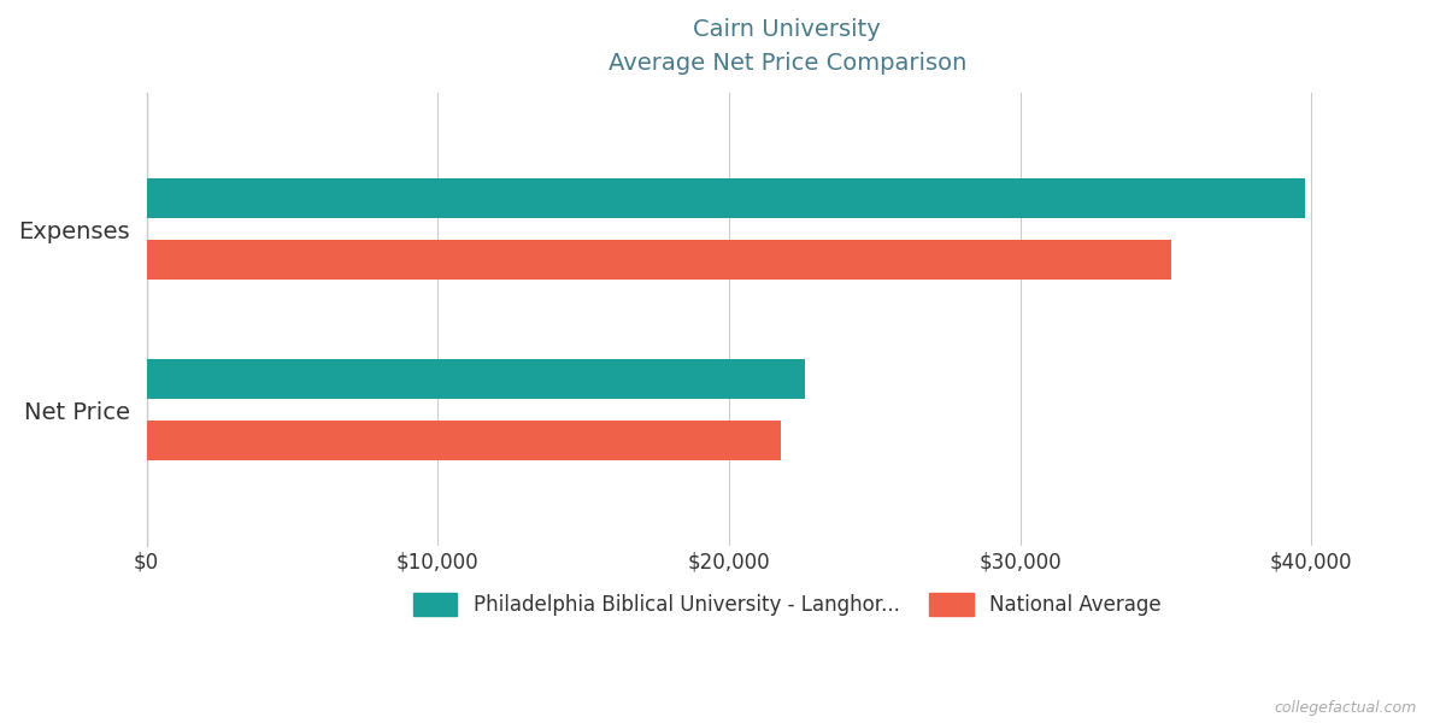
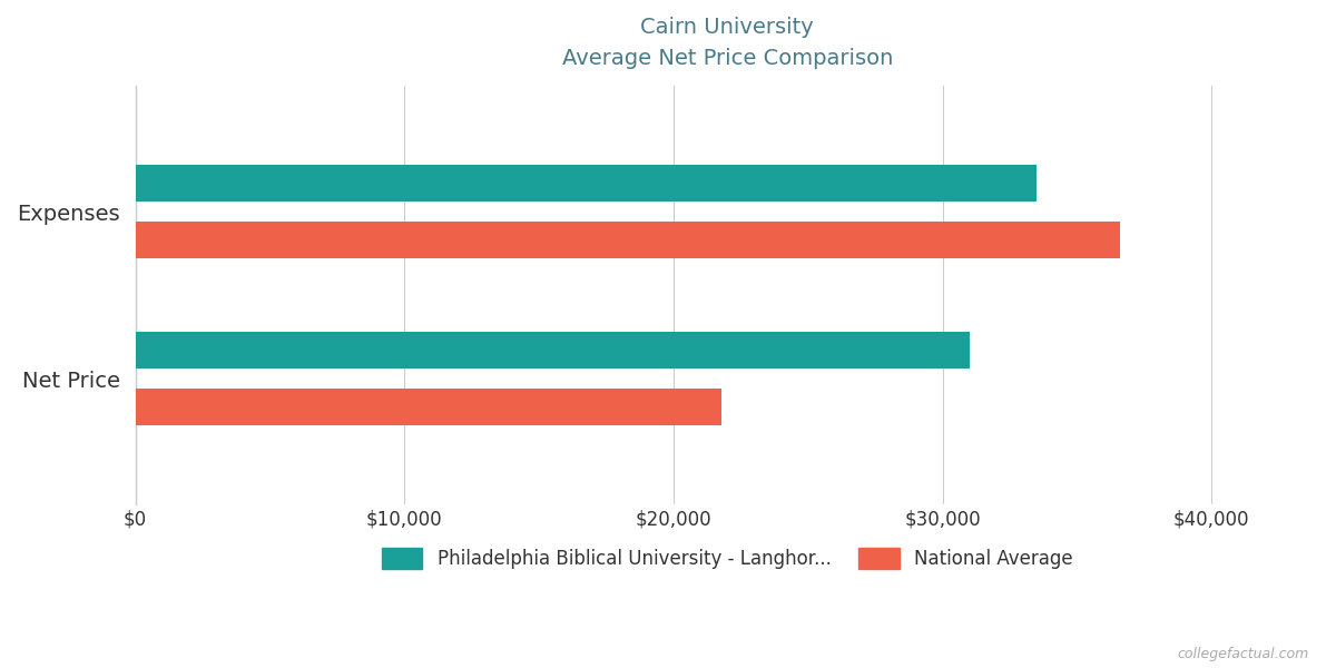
Philadelphia Biblical University - Langhor.../Expenses: $39,800 -> $33,500
National Average/Expenses: $35,200 -> $36,600
Philadelphia Biblical University - Langhor.../Net Price: $22,600 -> $31,000
